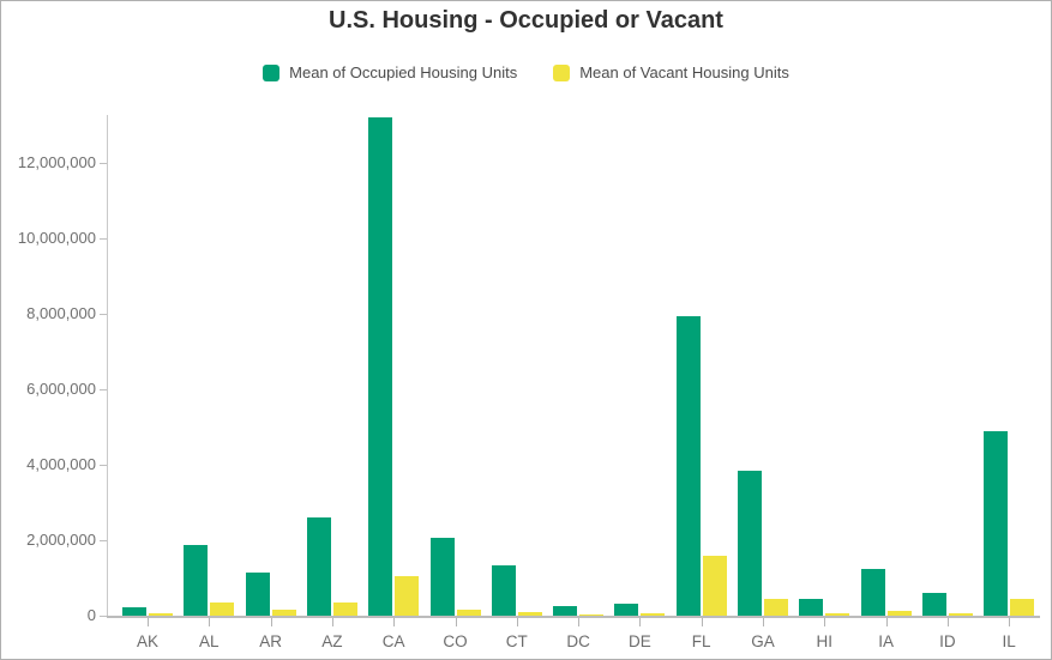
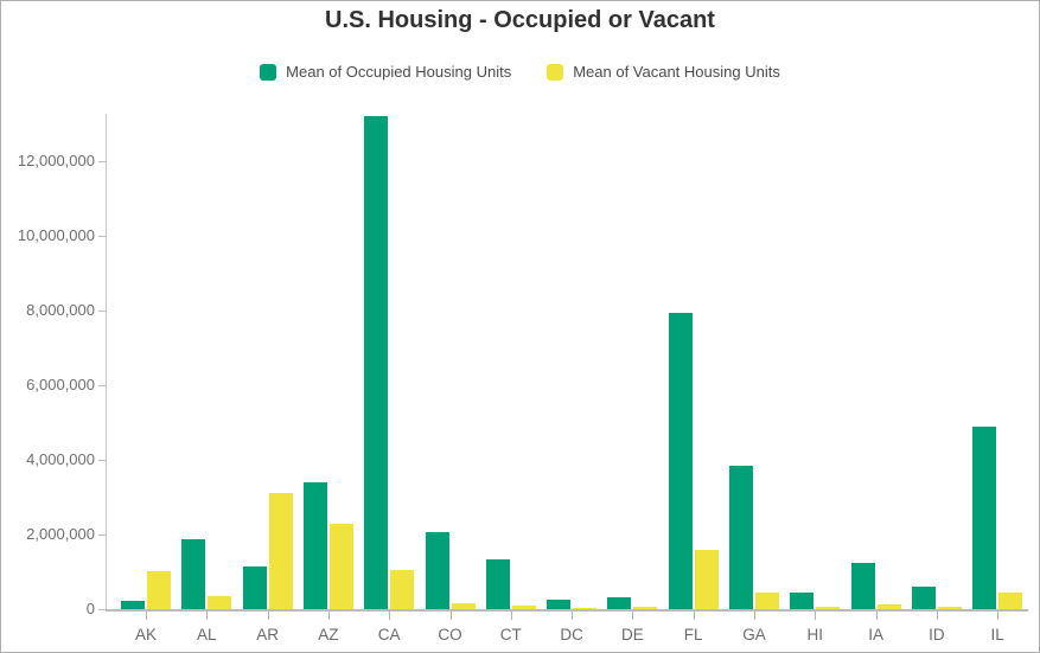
Mean of Vacant Housing Units/AK: 100000 -> 1000000
Mean of Vacant Housing Units/AR: 200000 -> 3100000
Mean of Occupied Housing Units/AZ: 2600000 -> 3400000
Mean of Vacant Housing Units/AZ: 400000 -> 2300000
